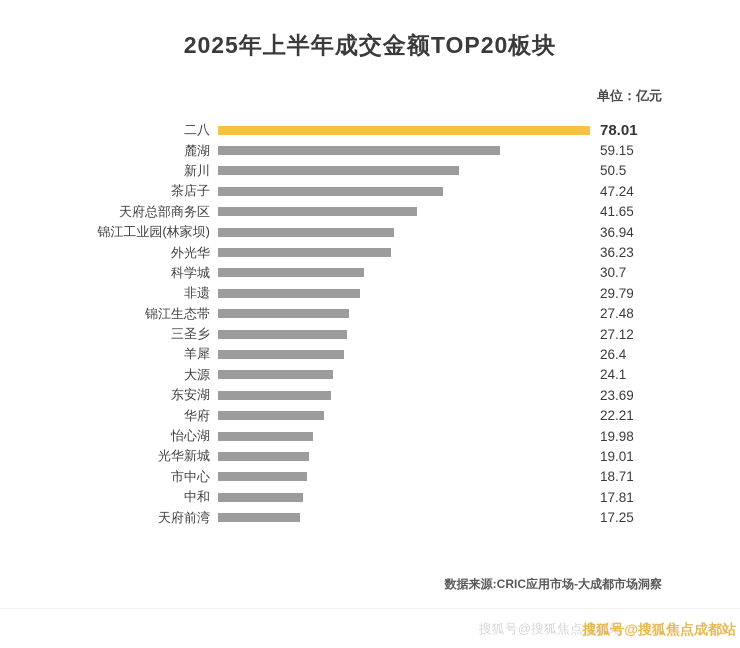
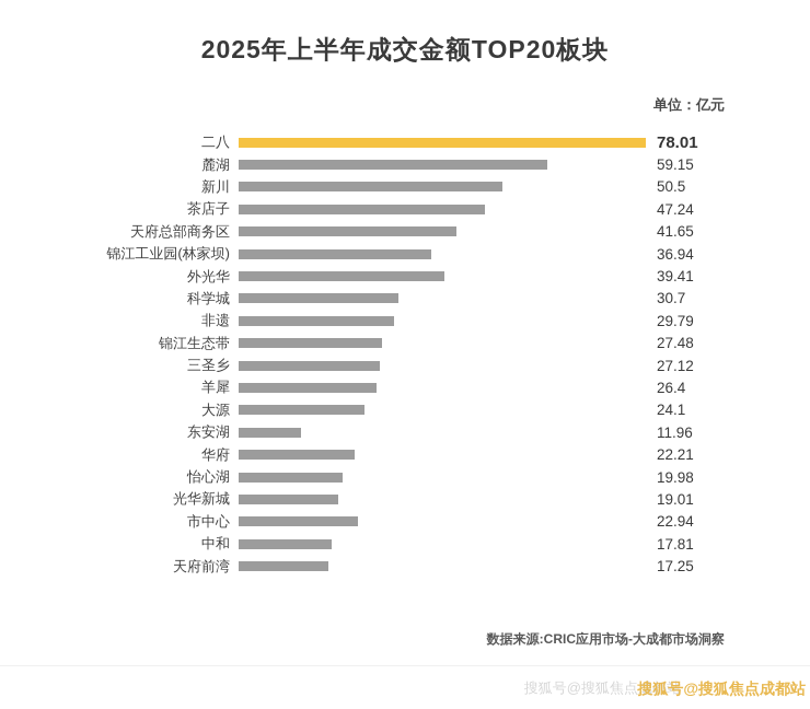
外光华: 36.23 -> 39.41
东安湖: 23.69 -> 11.96
市中心: 18.71 -> 22.94
